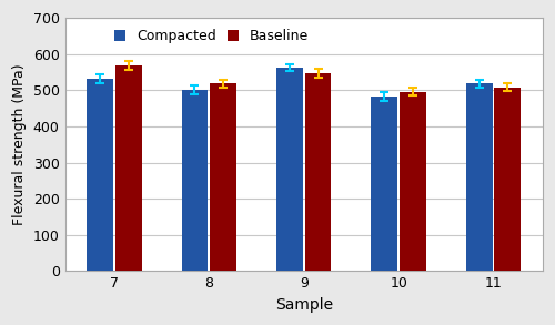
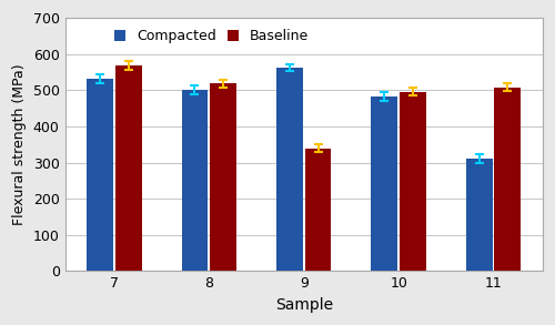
Baseline/9: 548 -> 340
Compacted/11: 518 -> 310
